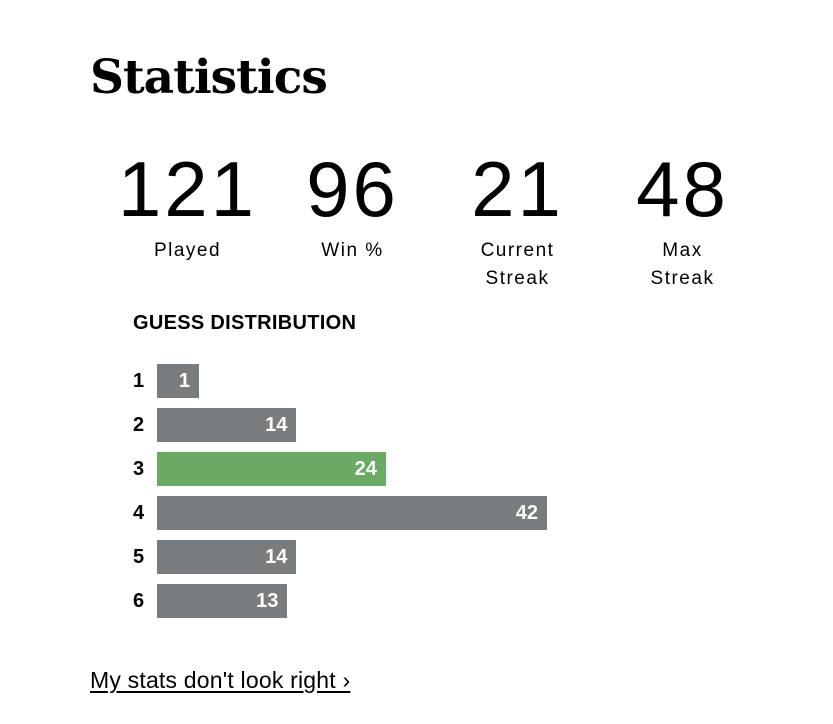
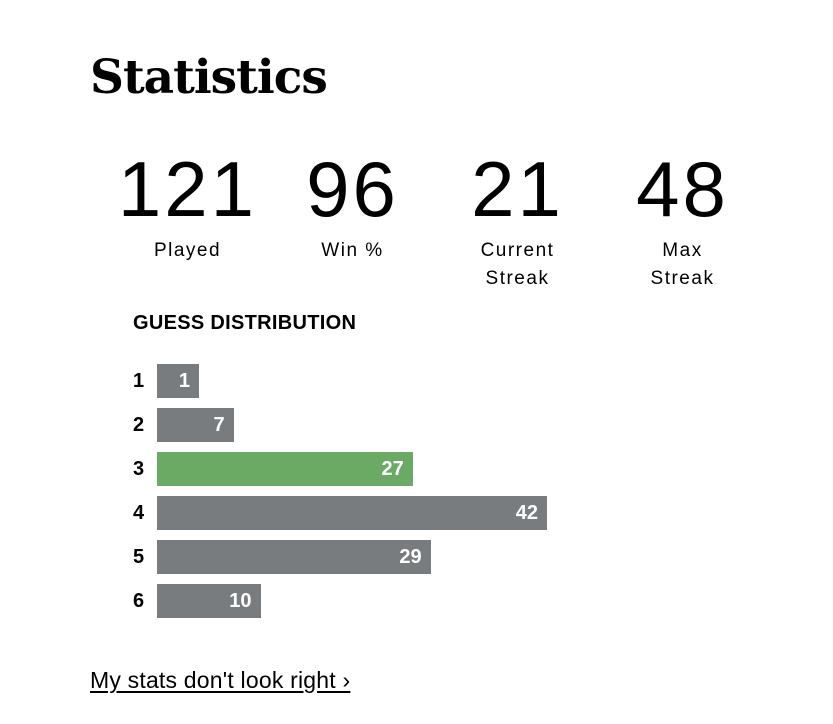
2: 14 -> 7
3: 24 -> 27
5: 14 -> 29
6: 13 -> 10
